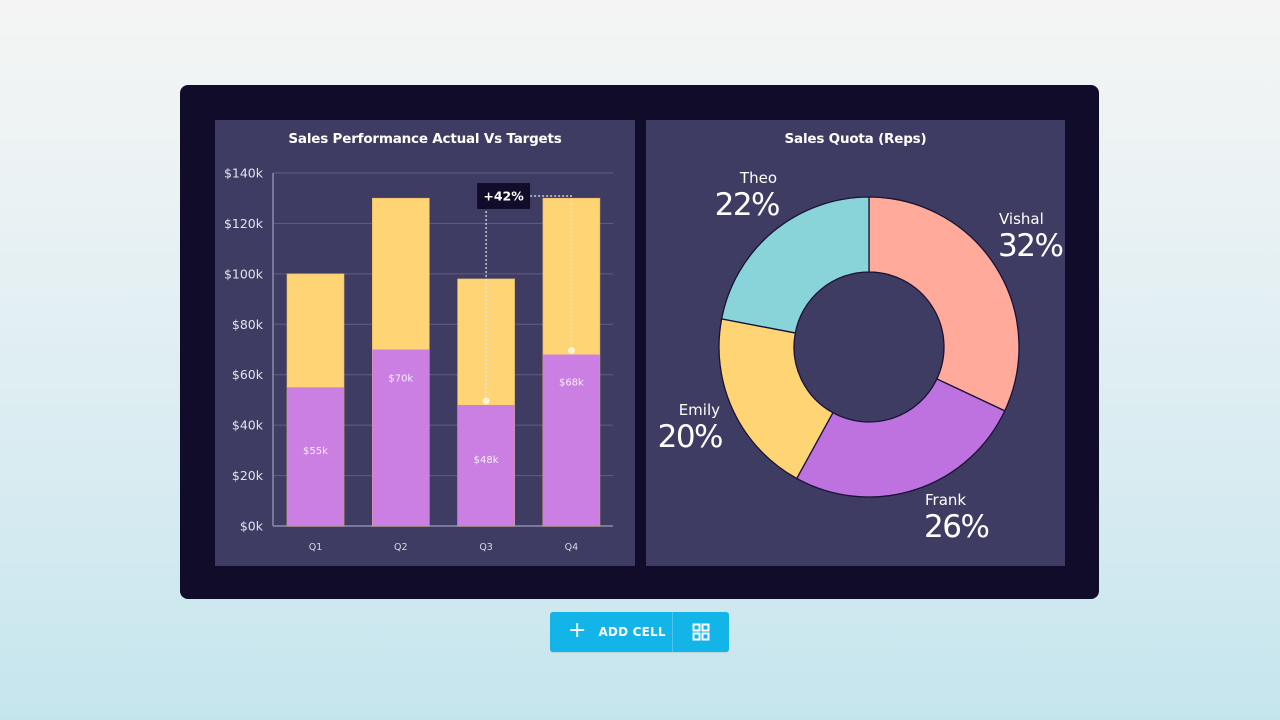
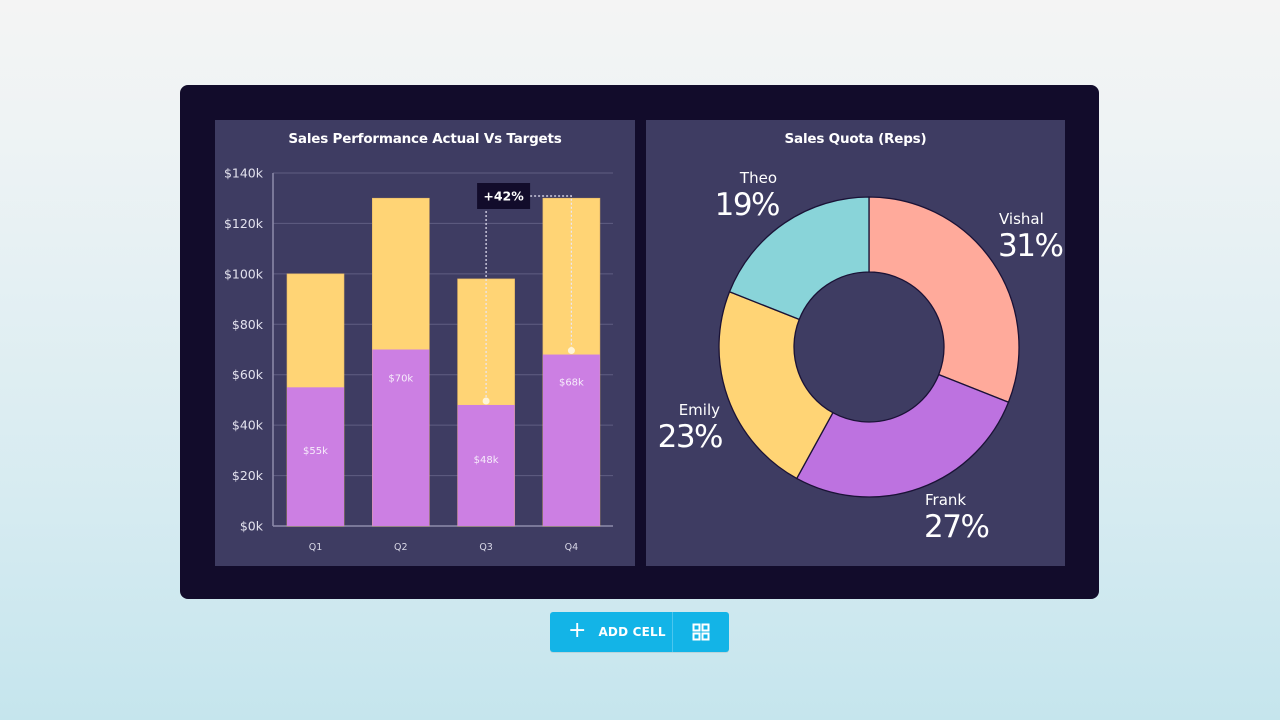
Sales Quota (Reps)/Vishal: 32% -> 31%
Sales Quota (Reps)/Frank: 26% -> 27%
Sales Quota (Reps)/Emily: 20% -> 23%
Sales Quota (Reps)/Theo: 22% -> 19%
